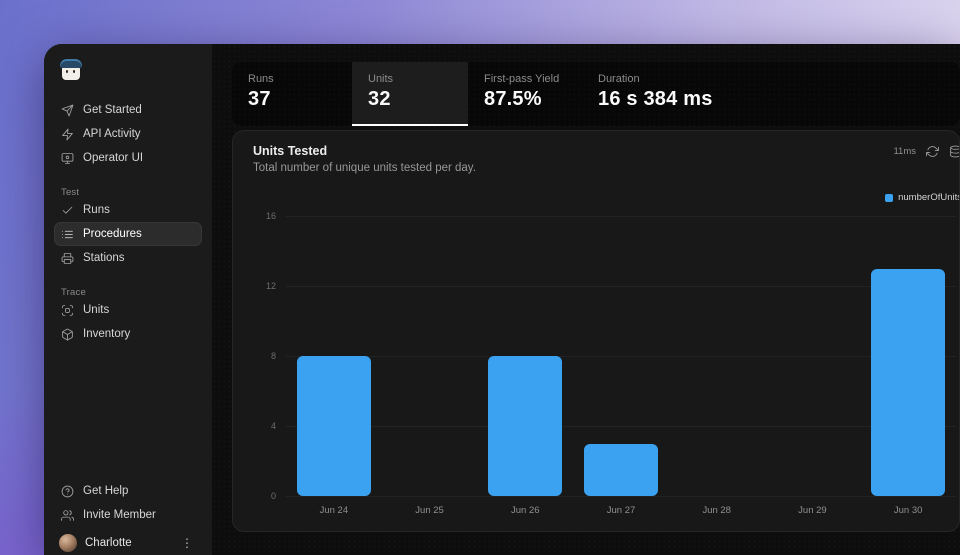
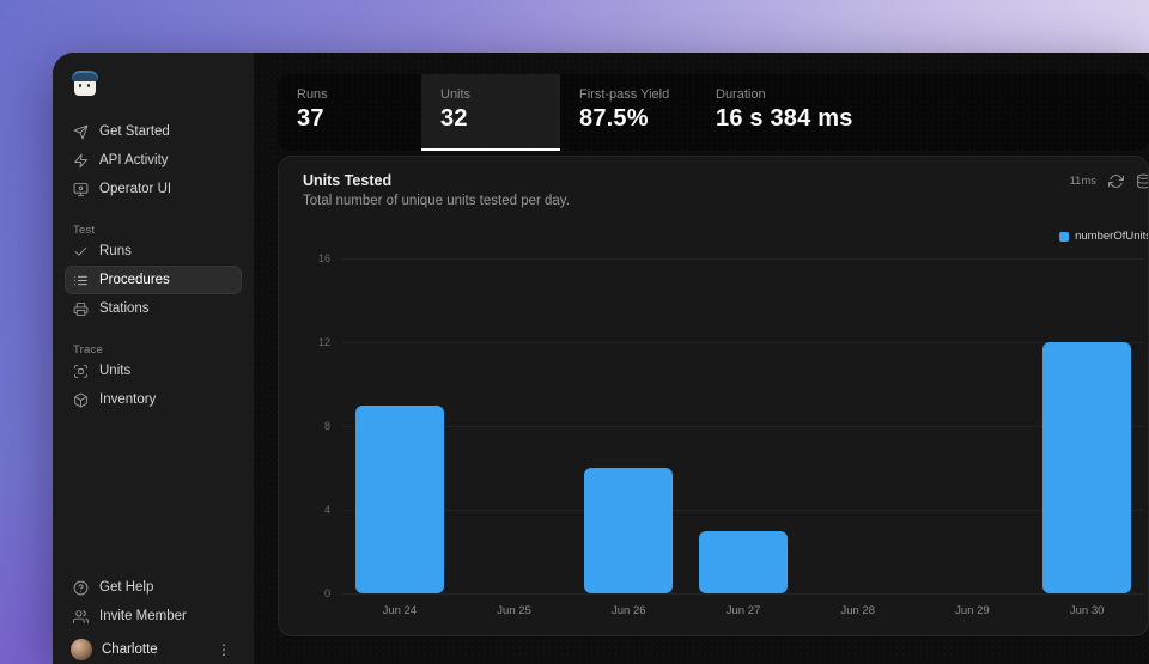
Jun 24: 8 -> 9
Jun 26: 8 -> 6
Jun 30: 13 -> 12
